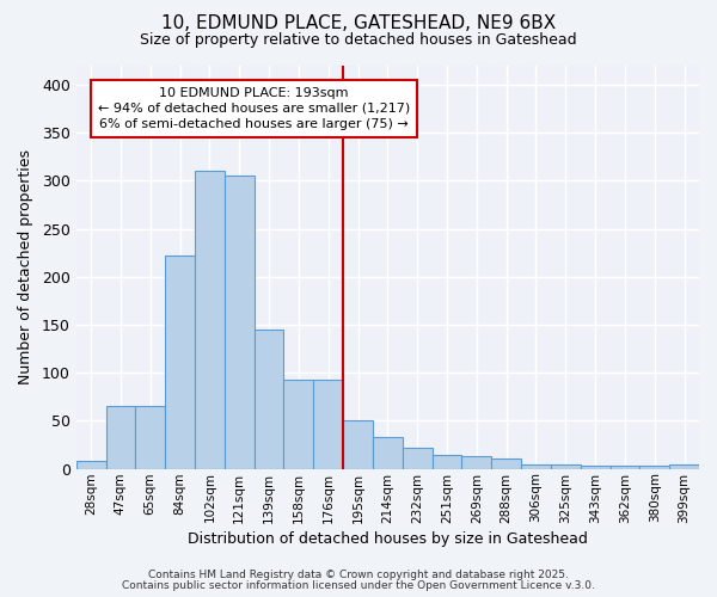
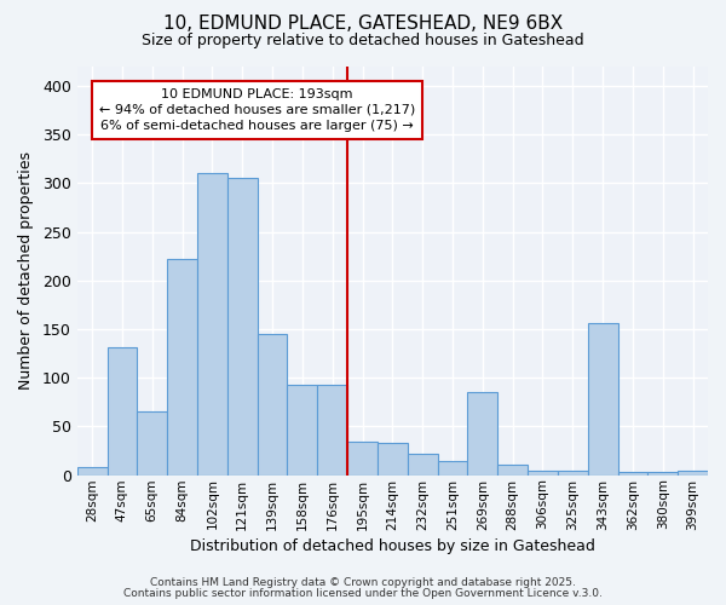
47sqm: 65 -> 132
195sqm: 50 -> 34
269sqm: 13 -> 86
343sqm: 3 -> 156
